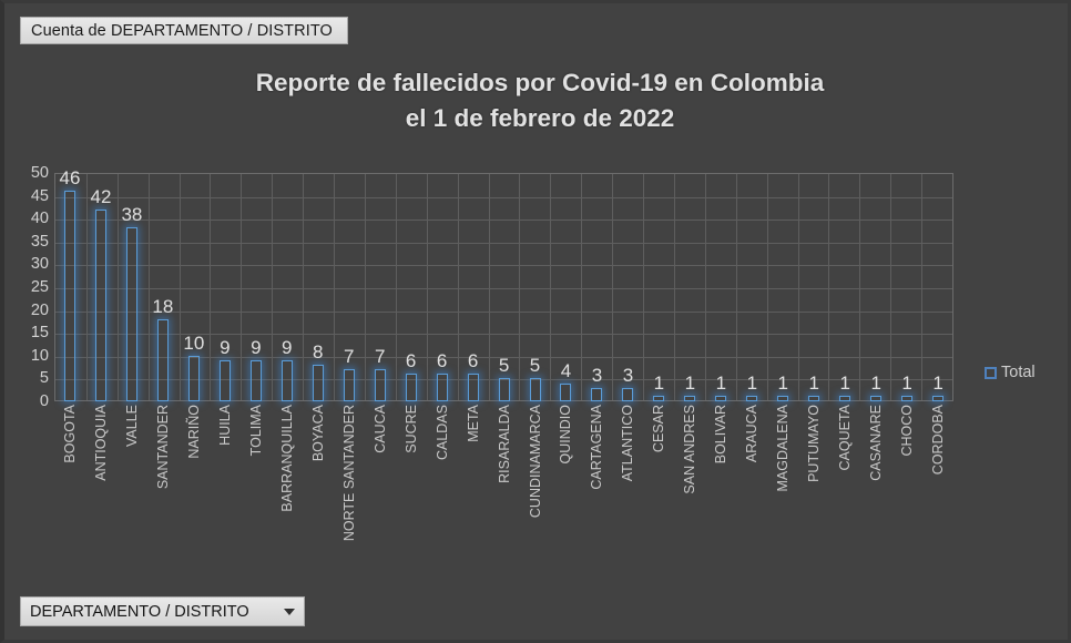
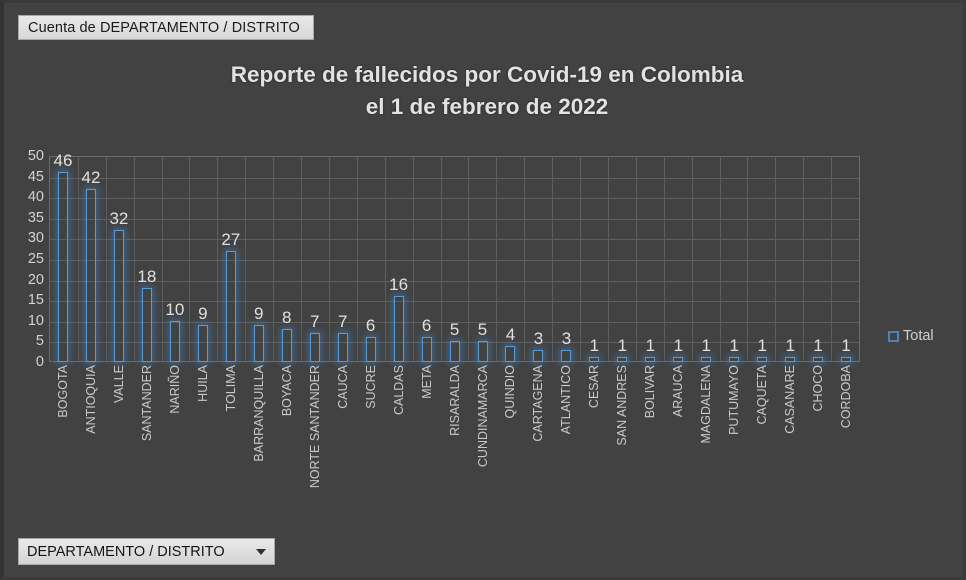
VALLE: 38 -> 32
TOLIMA: 9 -> 27
CALDAS: 6 -> 16
